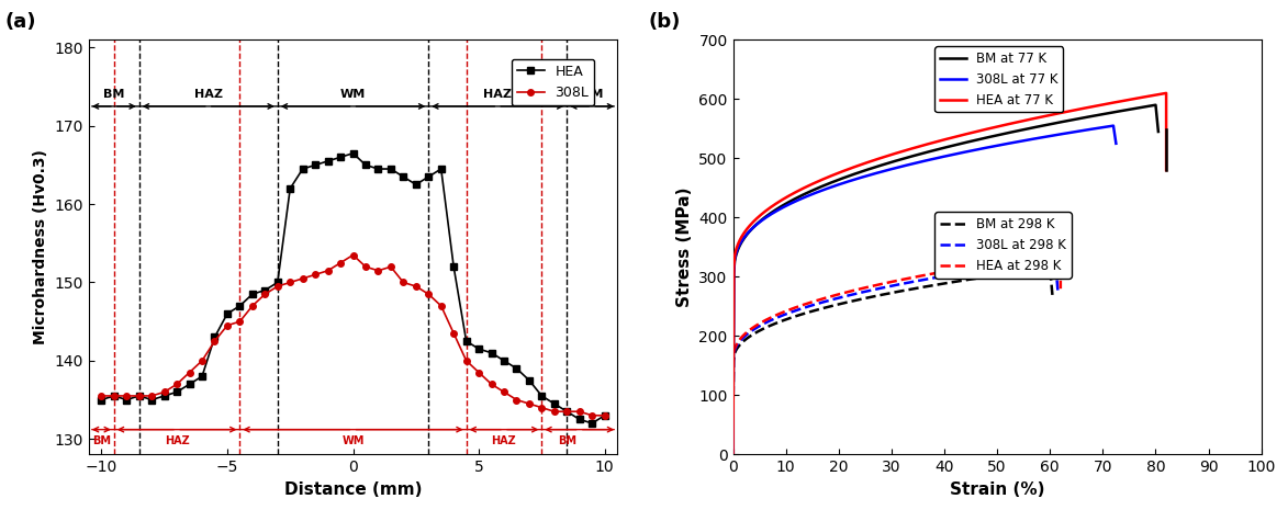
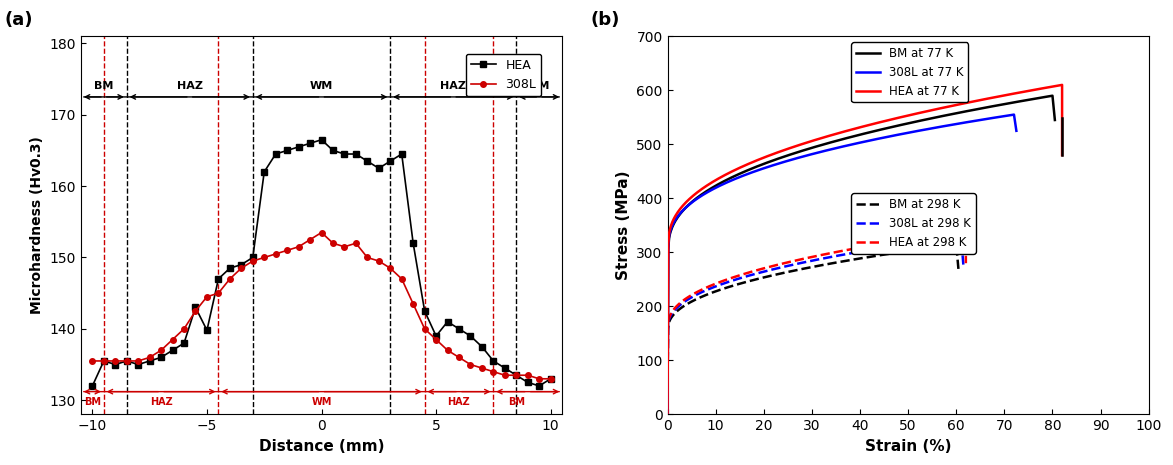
HEA/−10: 135.0 -> 132.0
HEA/−5: 146.0 -> 139.8
HEA/5: 141.5 -> 139.0
